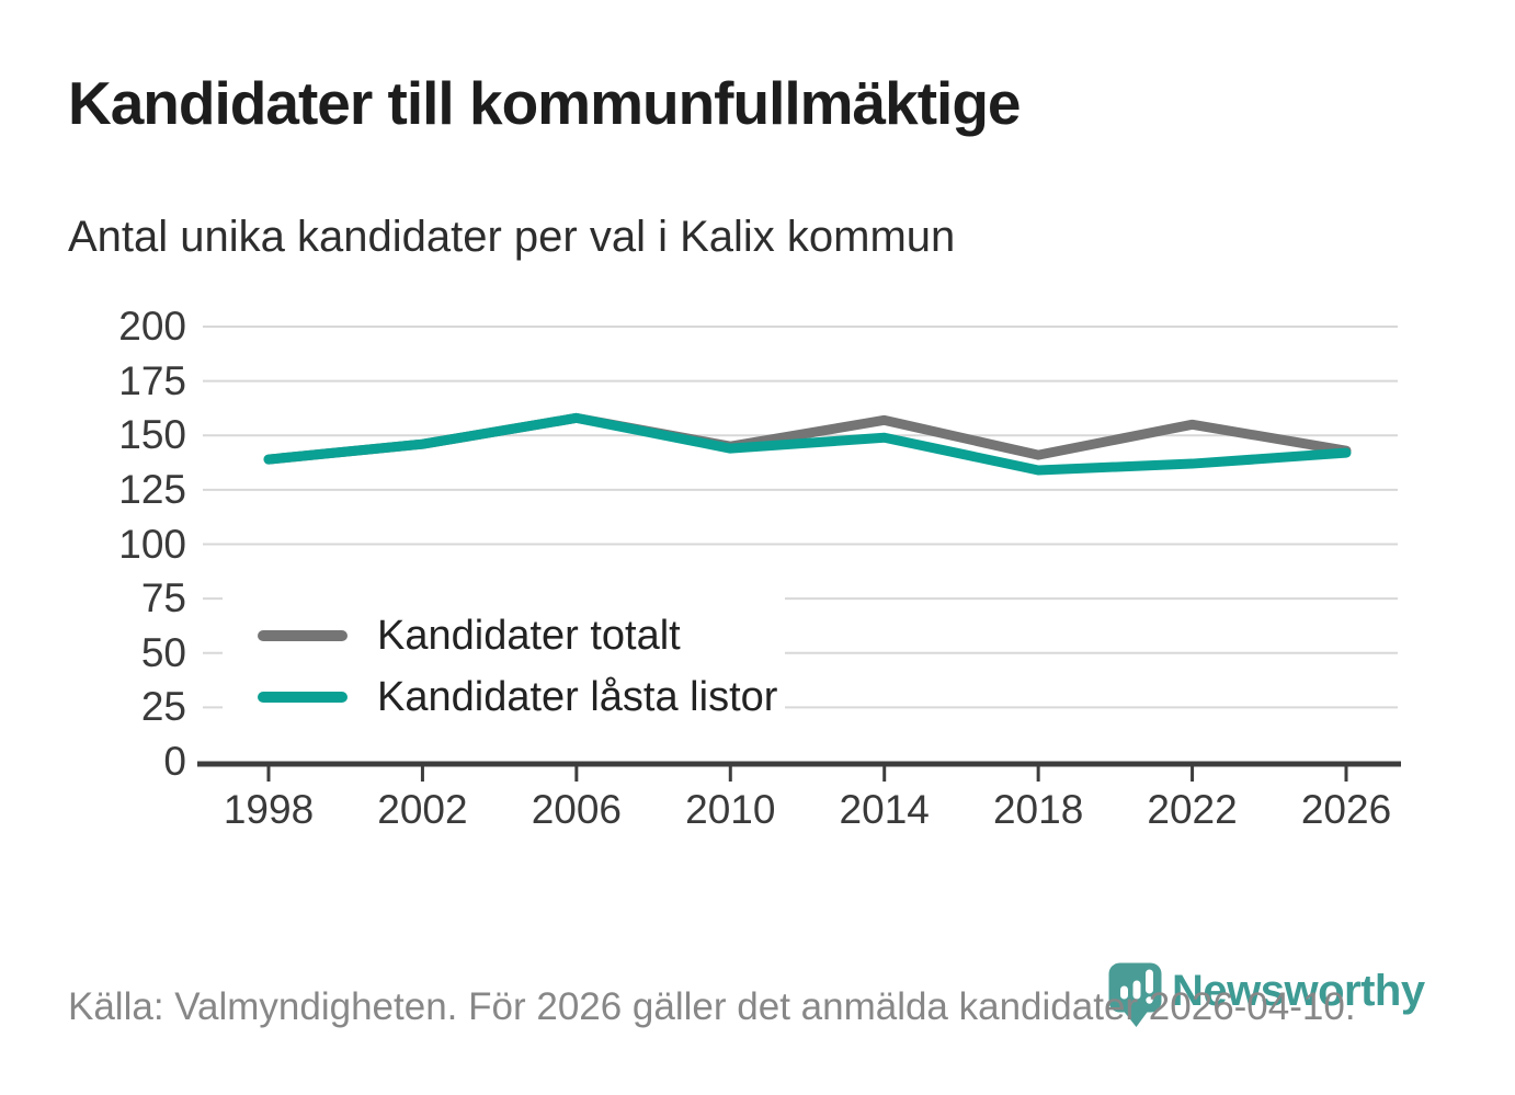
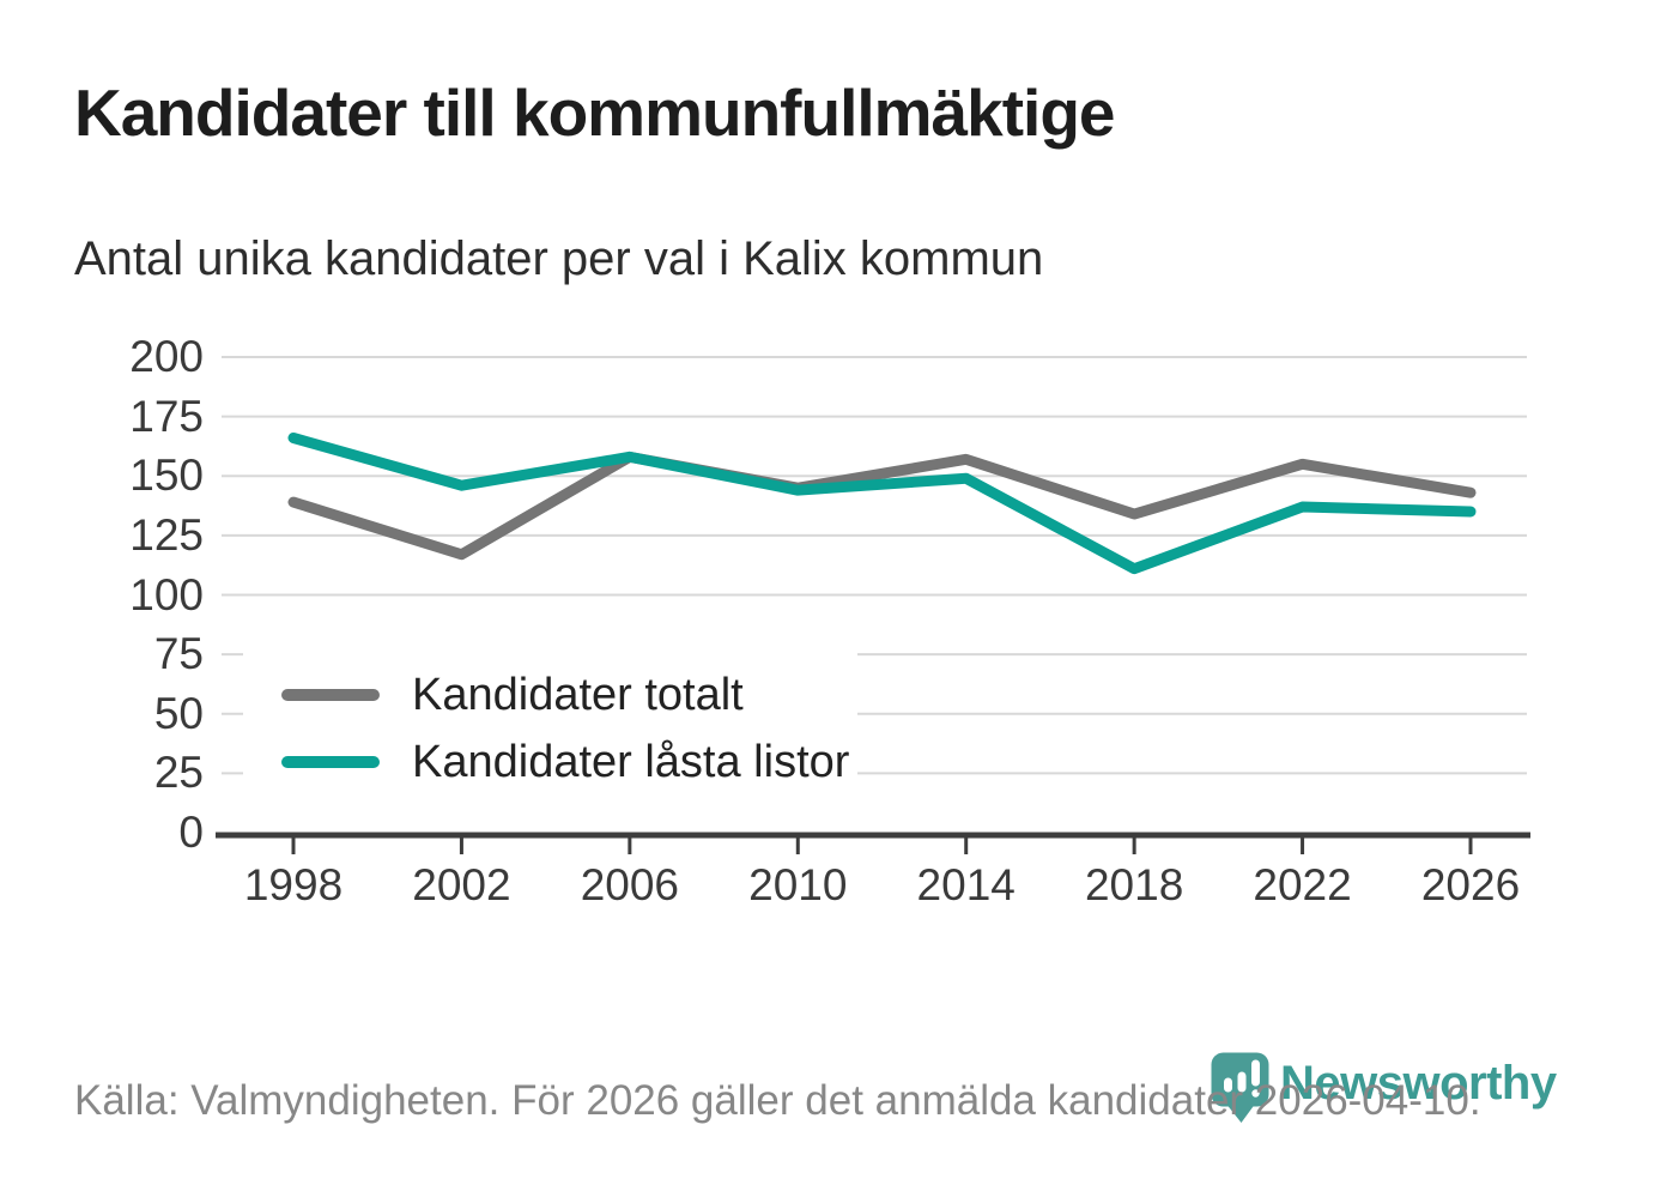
Kandidater låsta listor/1998: 139 -> 166
Kandidater totalt/2002: 146 -> 117
Kandidater totalt/2018: 141 -> 134
Kandidater låsta listor/2018: 134 -> 111
Kandidater låsta listor/2026: 142 -> 135
